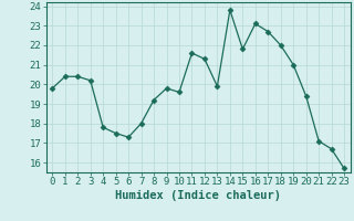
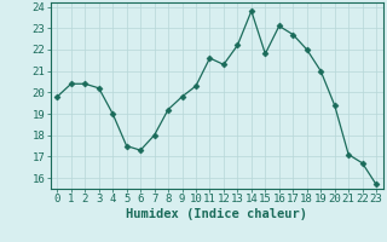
4: 17.8 -> 19.0
10: 19.6 -> 20.3
13: 19.9 -> 22.2
